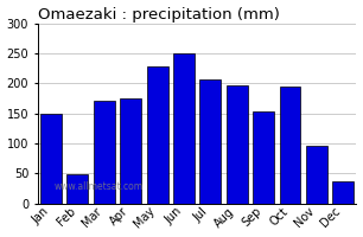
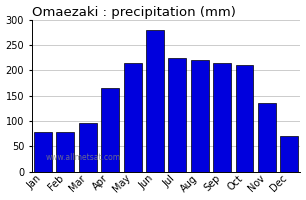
Jan: 150 -> 78
Feb: 48 -> 78
Mar: 172 -> 97
Apr: 176 -> 165
May: 228 -> 215
Jun: 250 -> 280
Jul: 206 -> 225
Aug: 196 -> 220
Sep: 154 -> 215
Oct: 194 -> 210
Nov: 96 -> 135
Dec: 36 -> 70
